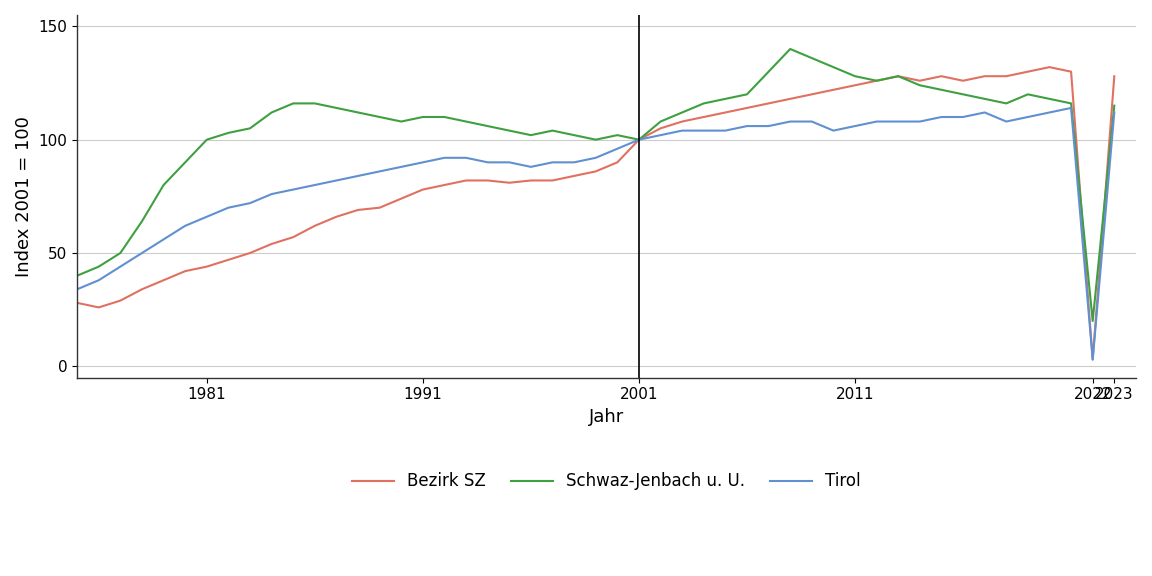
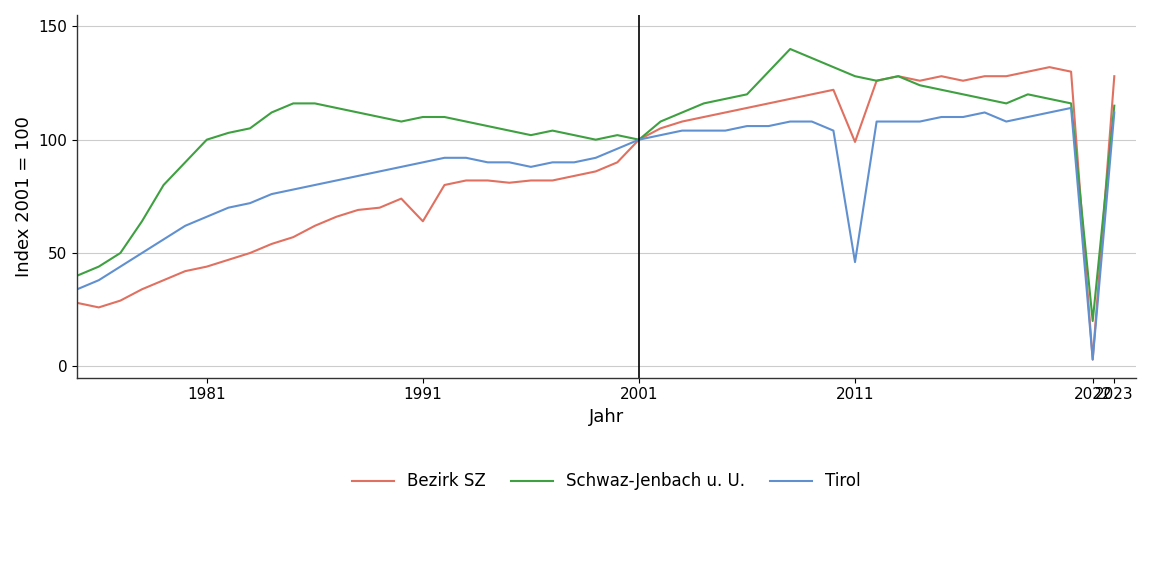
Bezirk SZ/1991: 78 -> 64
Bezirk SZ/2011: 124 -> 99
Tirol/2011: 106 -> 46
